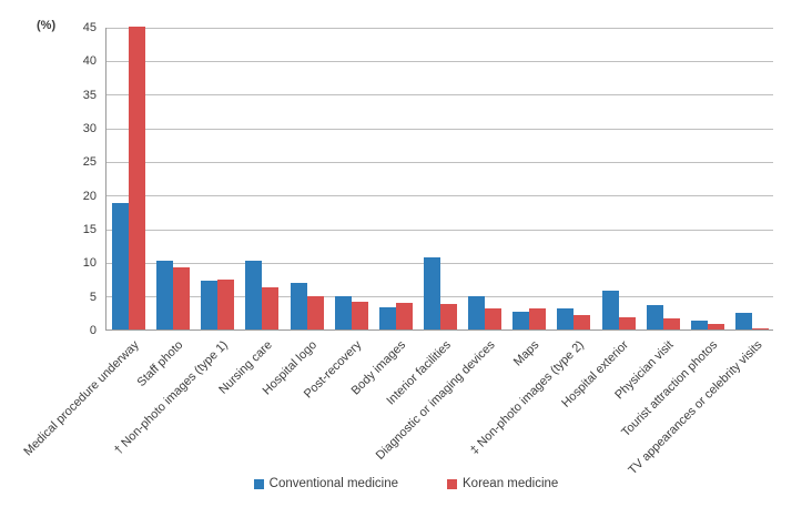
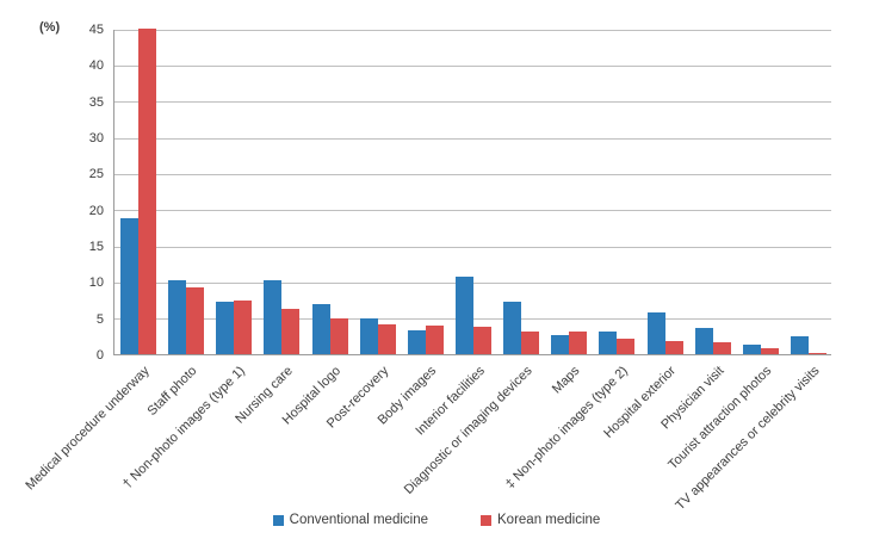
Conventional medicine/Diagnostic or imaging devices: 5 -> 7
